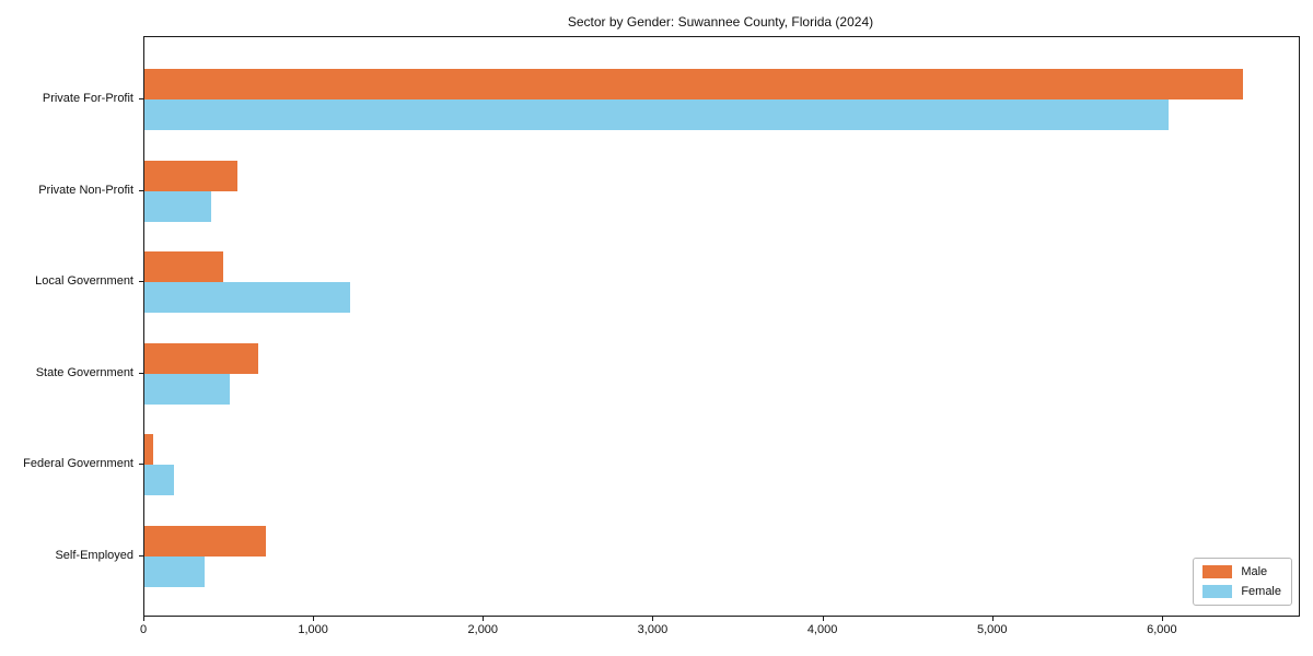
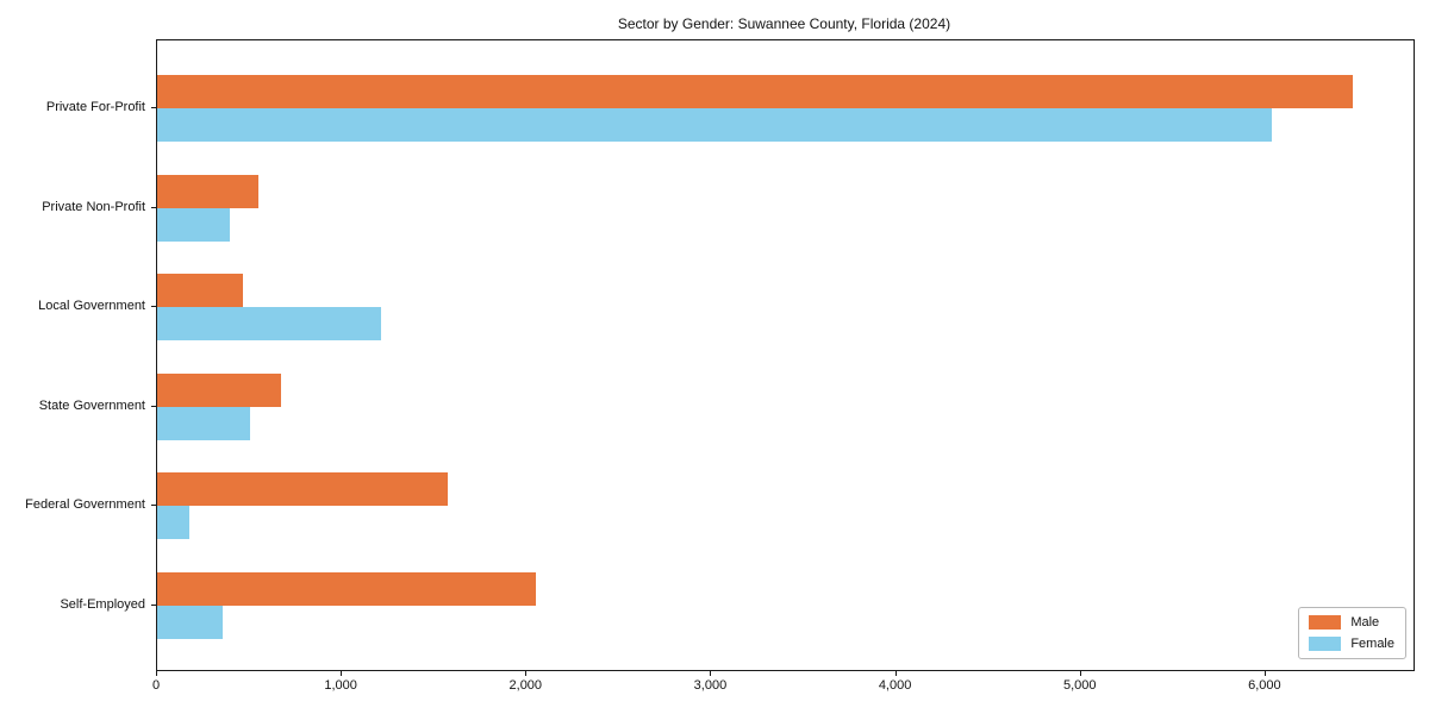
Male/Federal Government: 50 -> 1570
Male/Self-Employed: 720 -> 2050
